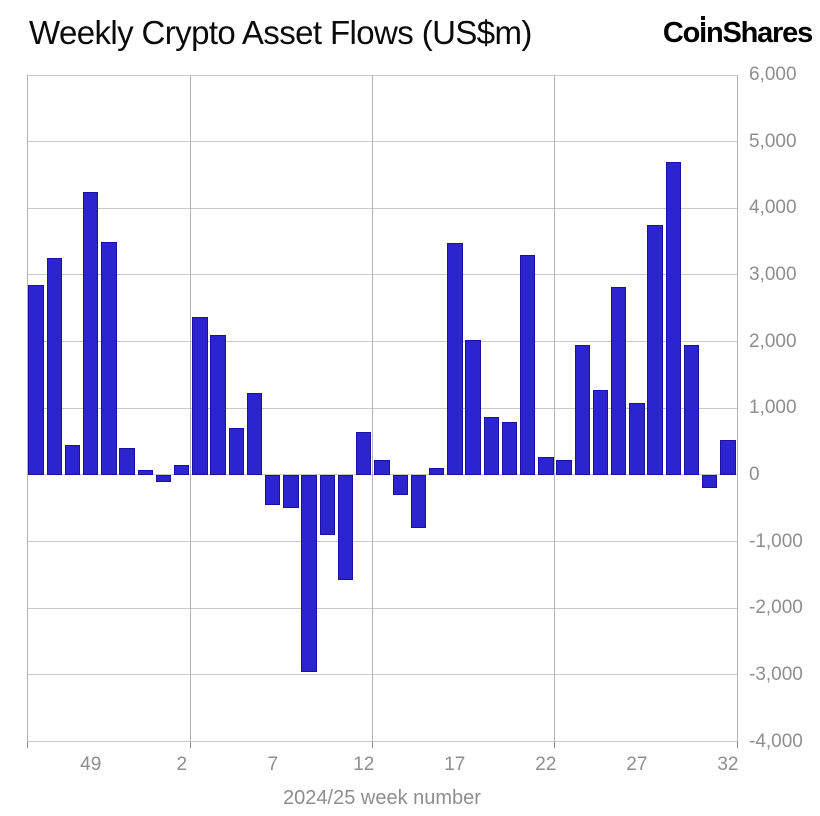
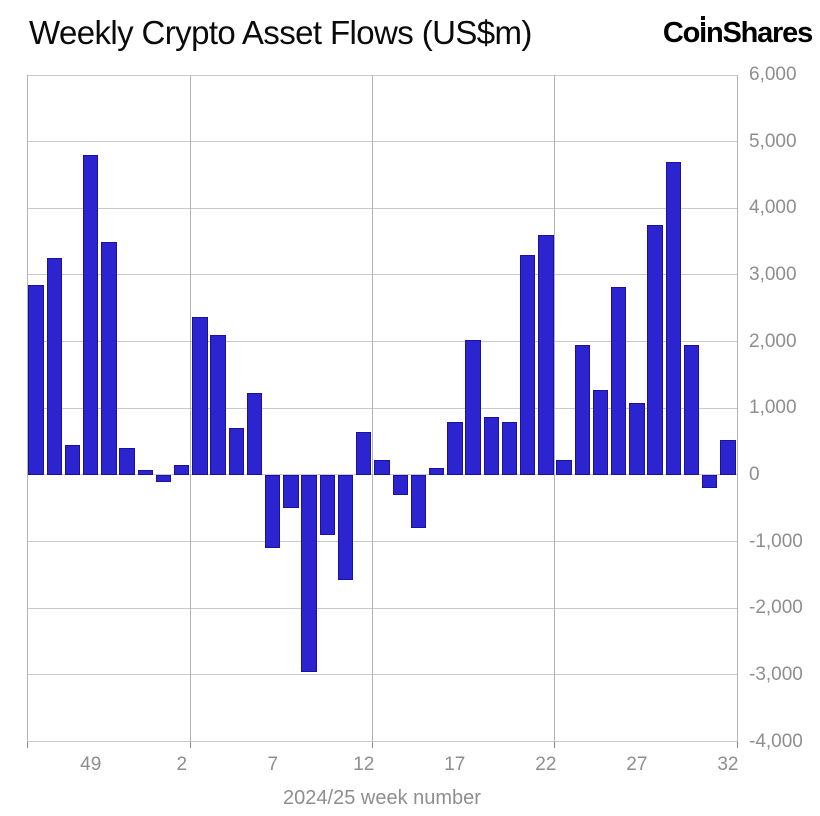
49: 4200 -> 4800
7: -400 -> -1100
17: 3500 -> 800
22: 300 -> 3600
